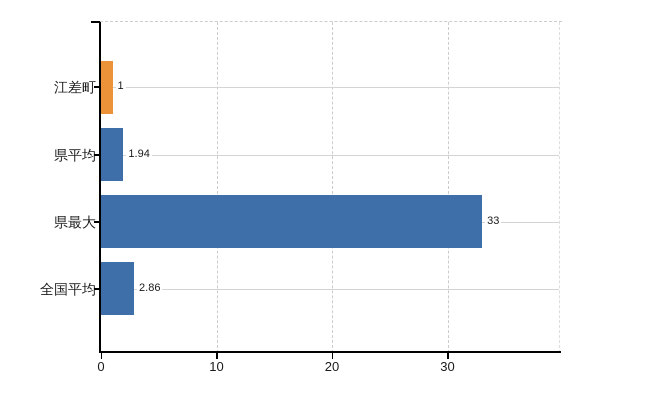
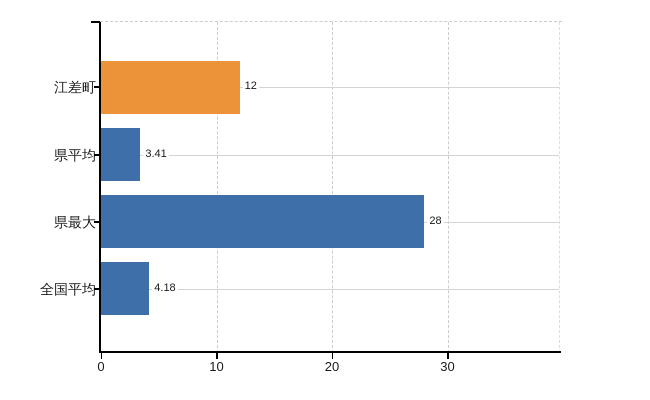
江差町: 1 -> 12
県平均: 1.94 -> 3.41
県最大: 33 -> 28
全国平均: 2.86 -> 4.18
